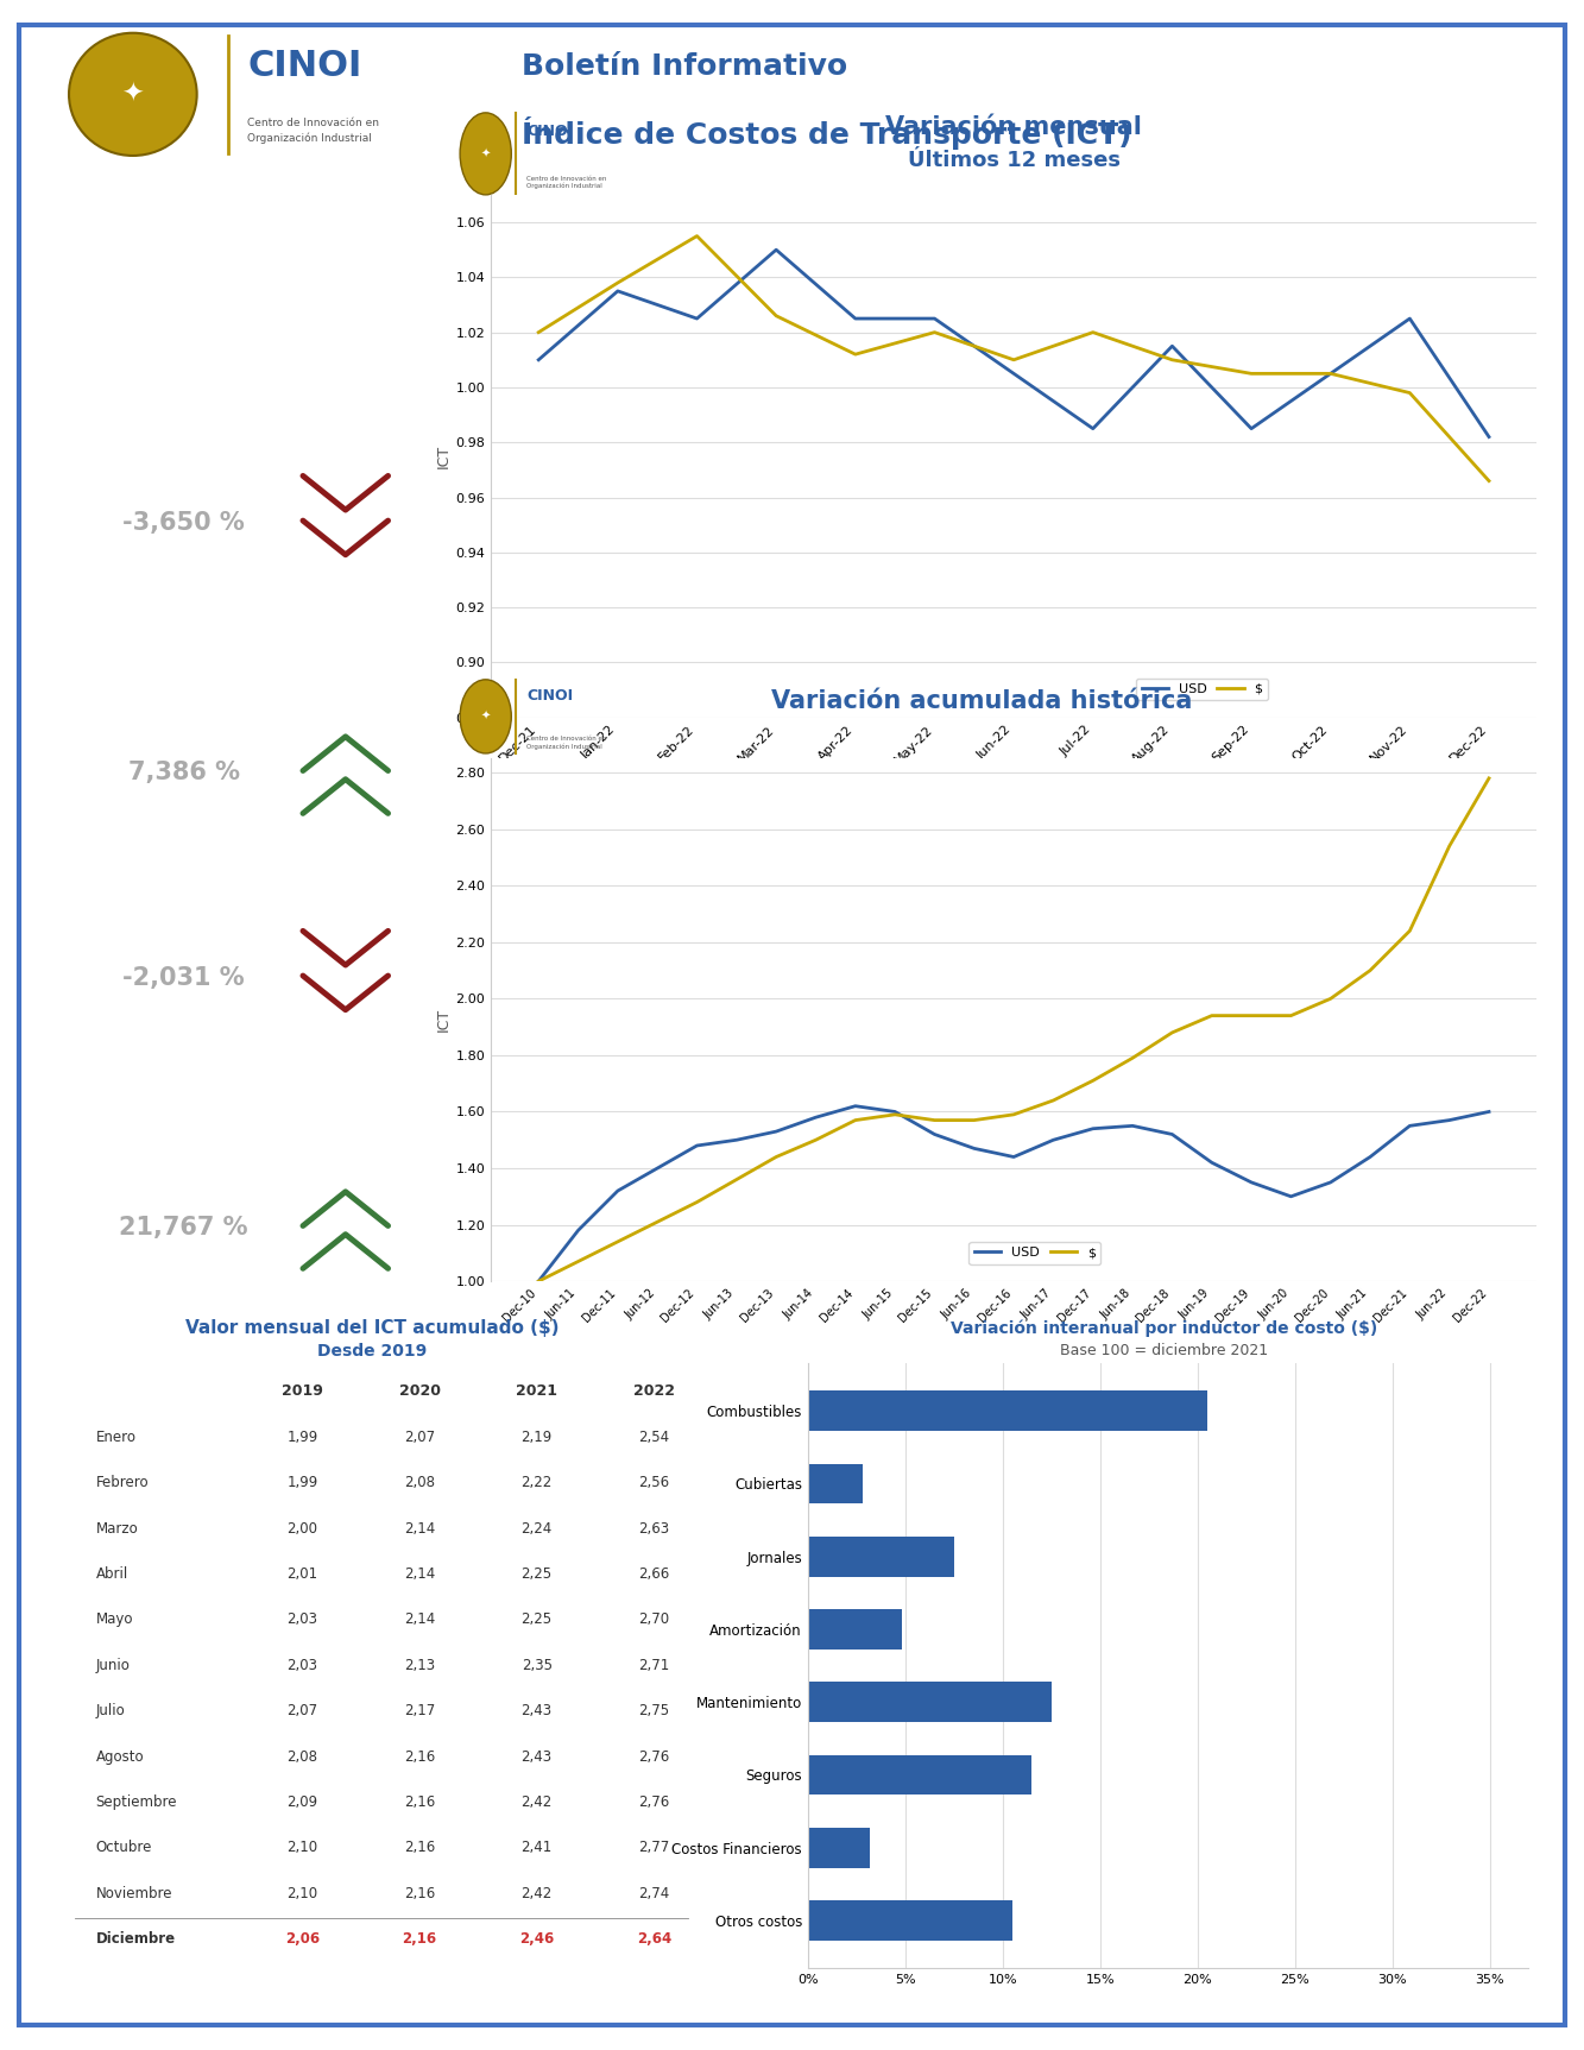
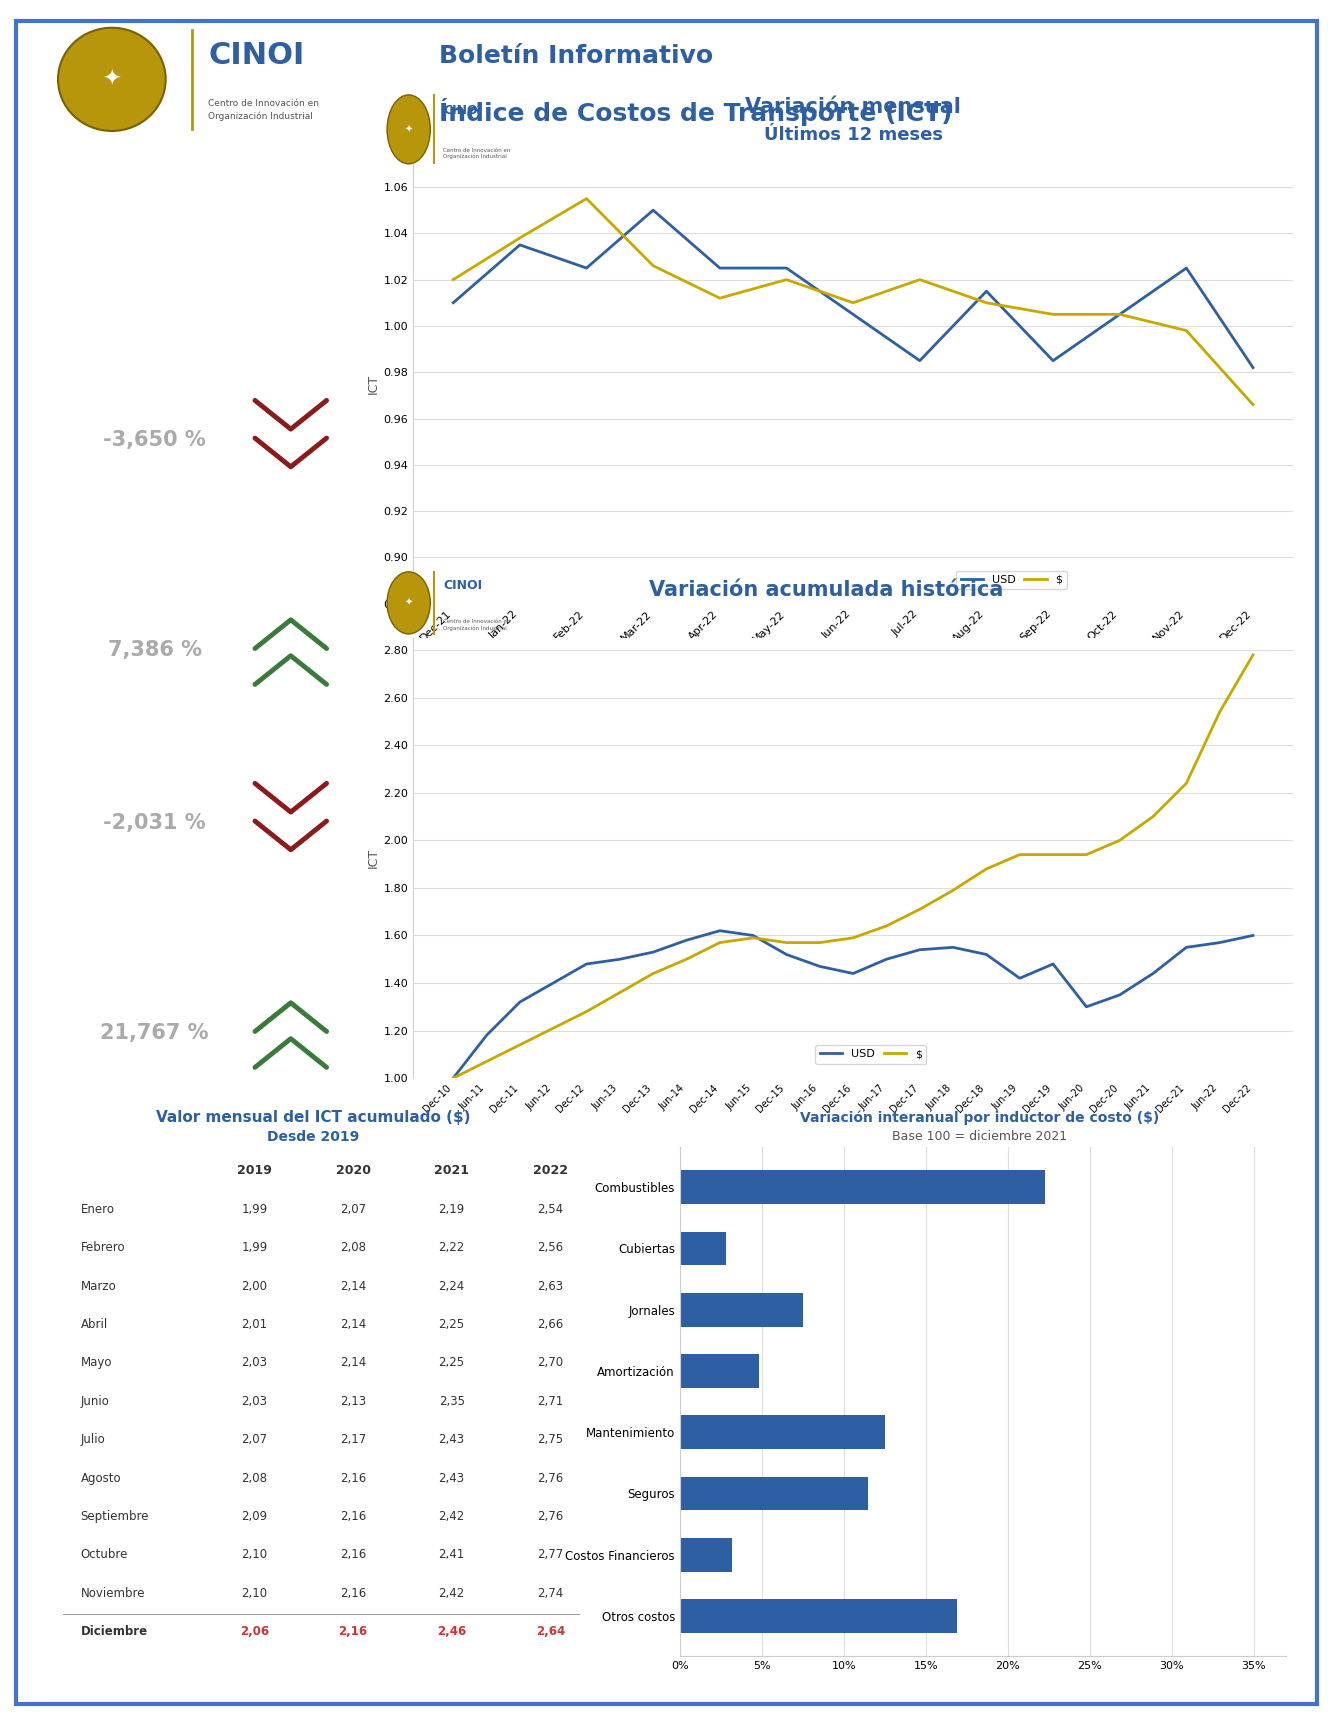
USD/Dec-19: 1.35 -> 1.48
Combustibles: 20.5% -> 22.3%
Otros costos: 10.5% -> 16.9%
